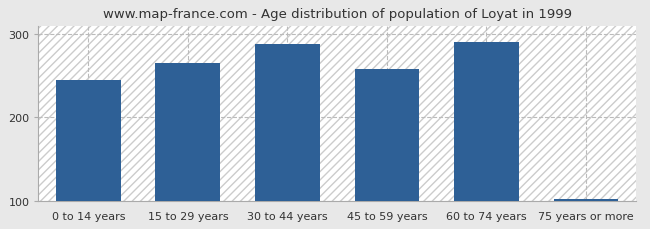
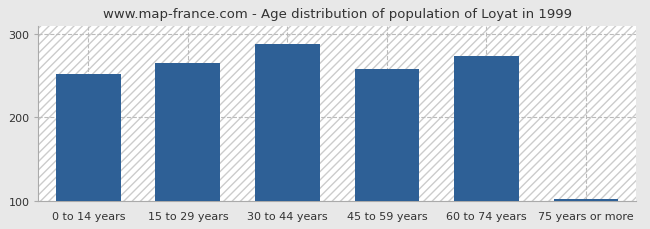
0 to 14 years: 245 -> 252
60 to 74 years: 291 -> 274
